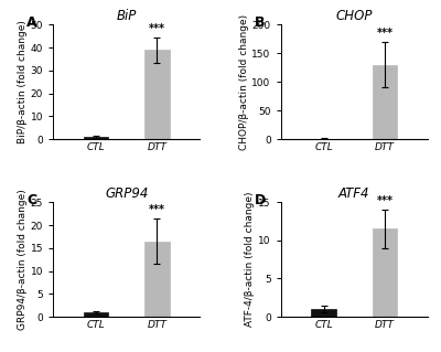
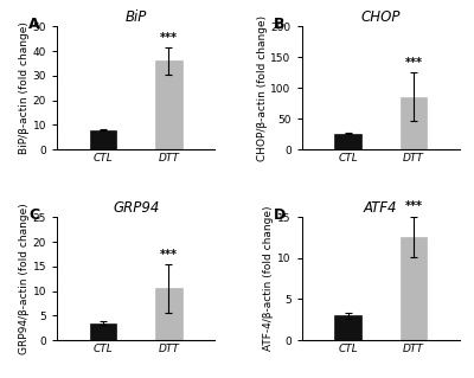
BiP/CTL: 1 -> 8
BiP/DTT: 39 -> 36
CHOP/CTL: 1 -> 26
CHOP/DTT: 130 -> 86
GRP94/CTL: 1.0 -> 3.5
GRP94/DTT: 16.5 -> 10.5
ATF4/CTL: 1.0 -> 3.0
ATF4/DTT: 11.5 -> 12.6
